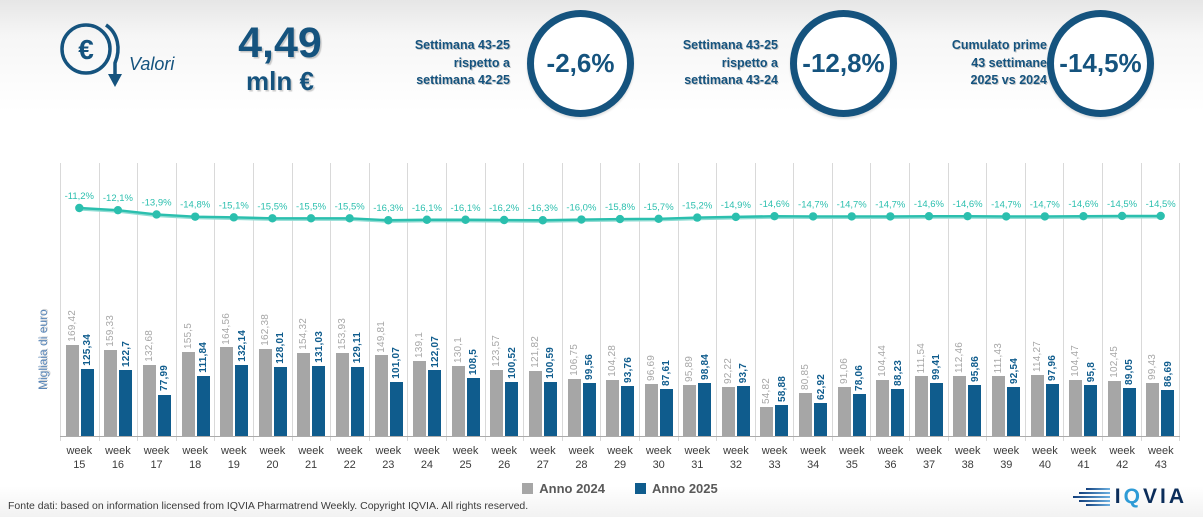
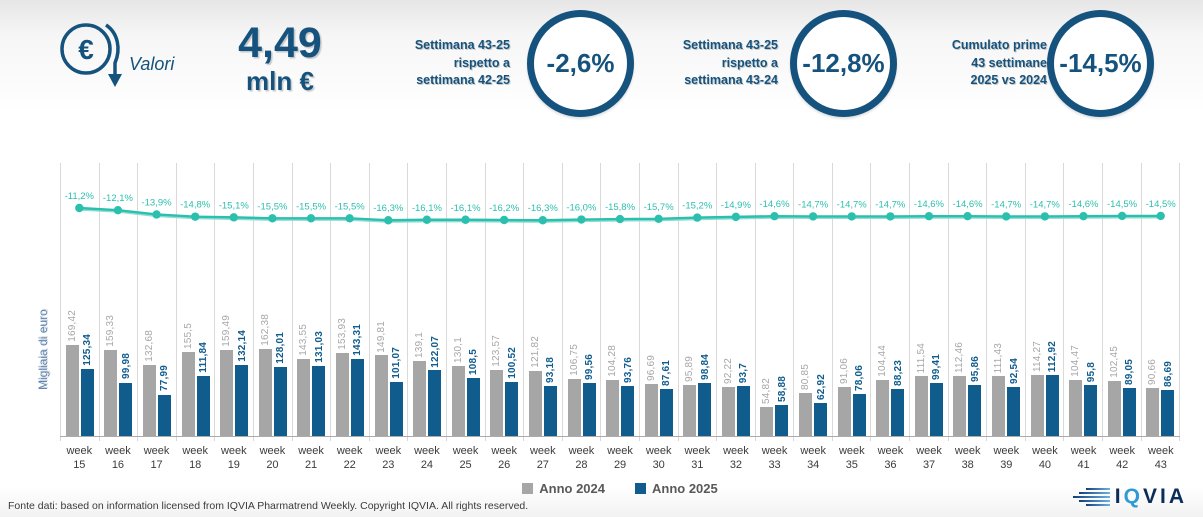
Anno 2025/week 16: 122,7 -> 99,98
Anno 2024/week 19: 164,56 -> 159,49
Anno 2024/week 21: 154,32 -> 143,55
Anno 2025/week 22: 129,11 -> 143,31
Anno 2025/week 27: 100,59 -> 93,18
Anno 2025/week 40: 97,96 -> 112,92
Anno 2024/week 43: 99,43 -> 90,66
